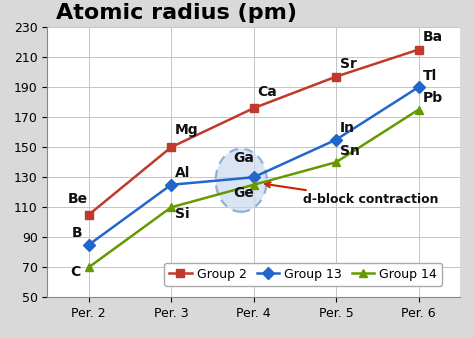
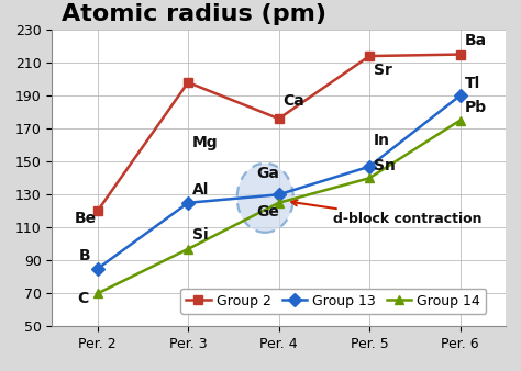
Group 2/Per. 2: 105 -> 120
Group 2/Per. 3: 150 -> 198
Group 14/Per. 3: 110 -> 97
Group 2/Per. 5: 197 -> 214
Group 13/Per. 5: 155 -> 147
